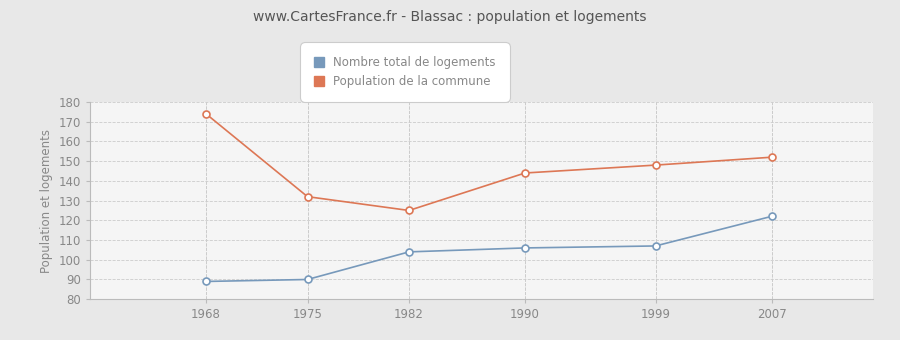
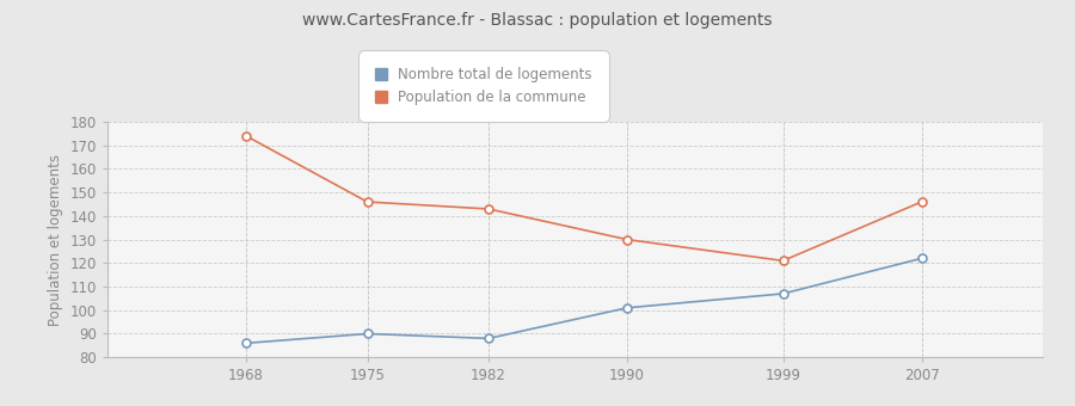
Nombre total de logements/1968: 89 -> 86
Population de la commune/1975: 132 -> 146
Nombre total de logements/1982: 104 -> 88
Population de la commune/1982: 125 -> 143
Nombre total de logements/1990: 106 -> 101
Population de la commune/1990: 144 -> 130
Population de la commune/1999: 148 -> 121
Population de la commune/2007: 152 -> 146
